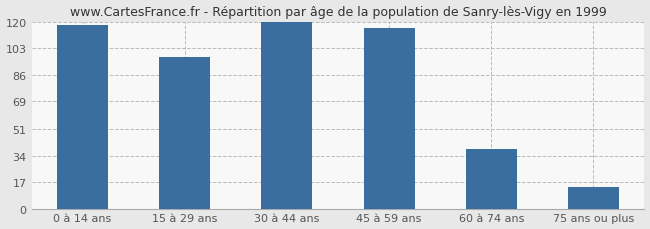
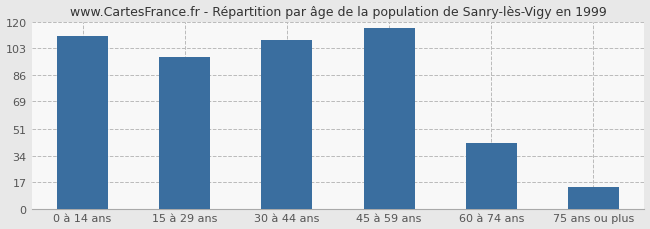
0 à 14 ans: 118 -> 111
30 à 44 ans: 120 -> 108
60 à 74 ans: 38 -> 42
